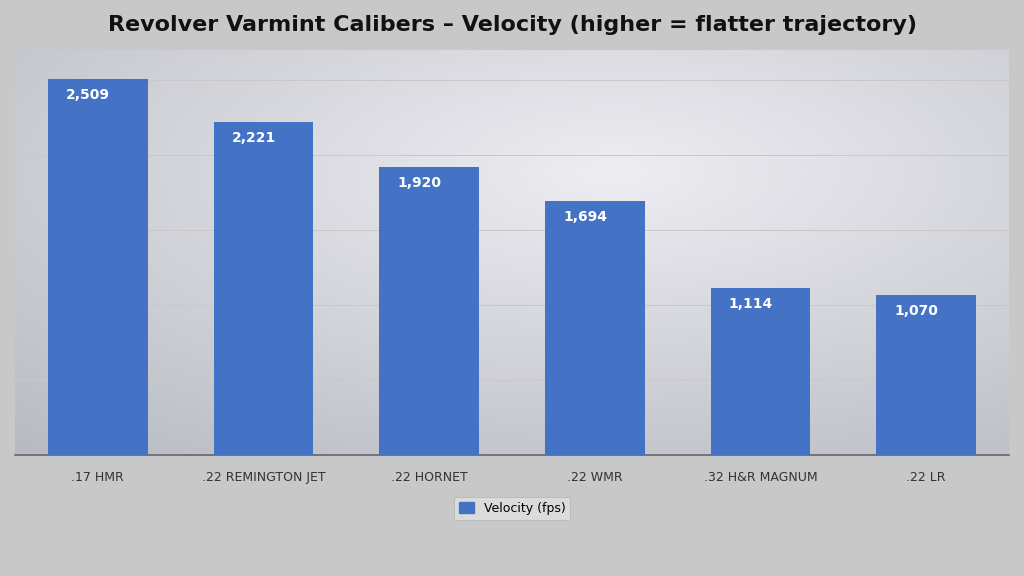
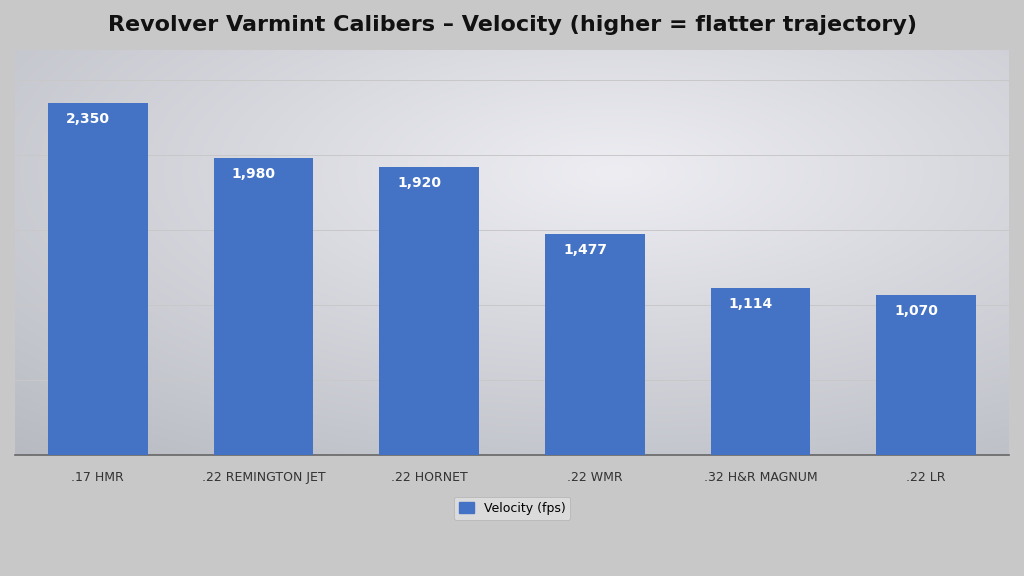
.17 HMR: 2,509 -> 2,350
.22 REMINGTON JET: 2,221 -> 1,980
.22 WMR: 1,694 -> 1,477
